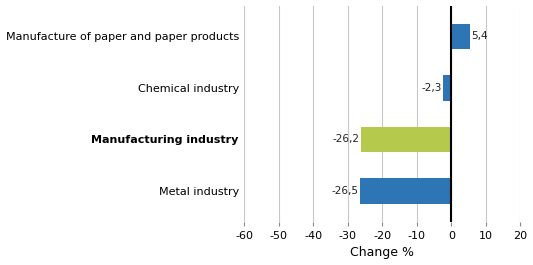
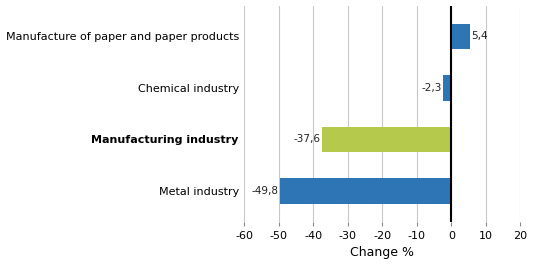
Manufacturing industry: -26,2 -> -37,6
Metal industry: -26,5 -> -49,8
